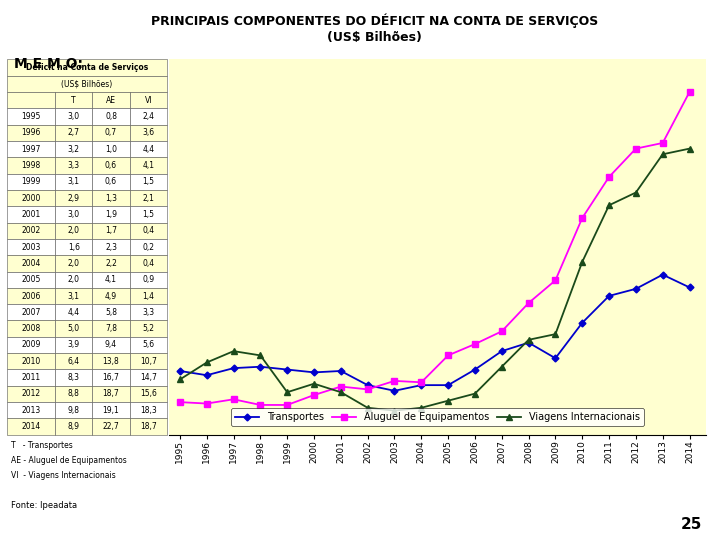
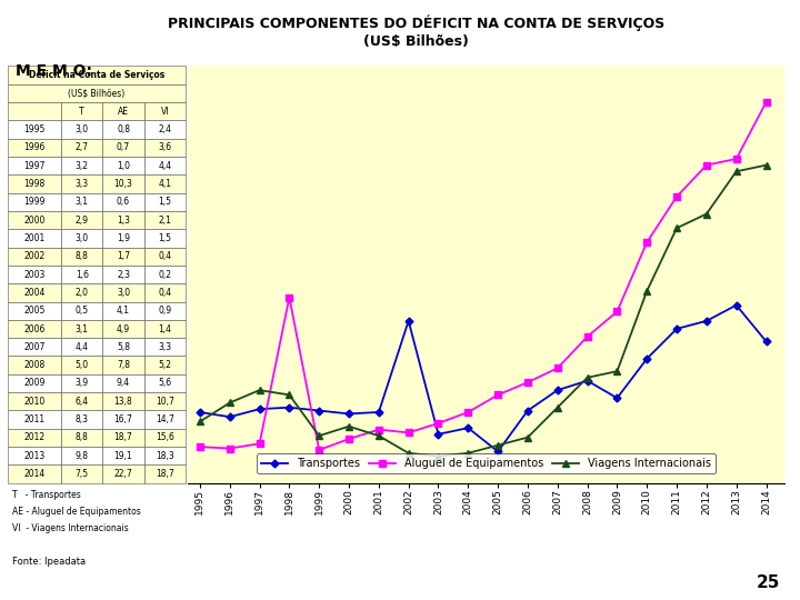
Aluguel de Equipamentos/1998: 0,6 -> 10,3
Transportes/2002: 2,0 -> 8,8
Aluguel de Equipamentos/2004: 2,2 -> 3,0
Transportes/2005: 2,0 -> 0,5
Transportes/2014: 8,9 -> 7,5
